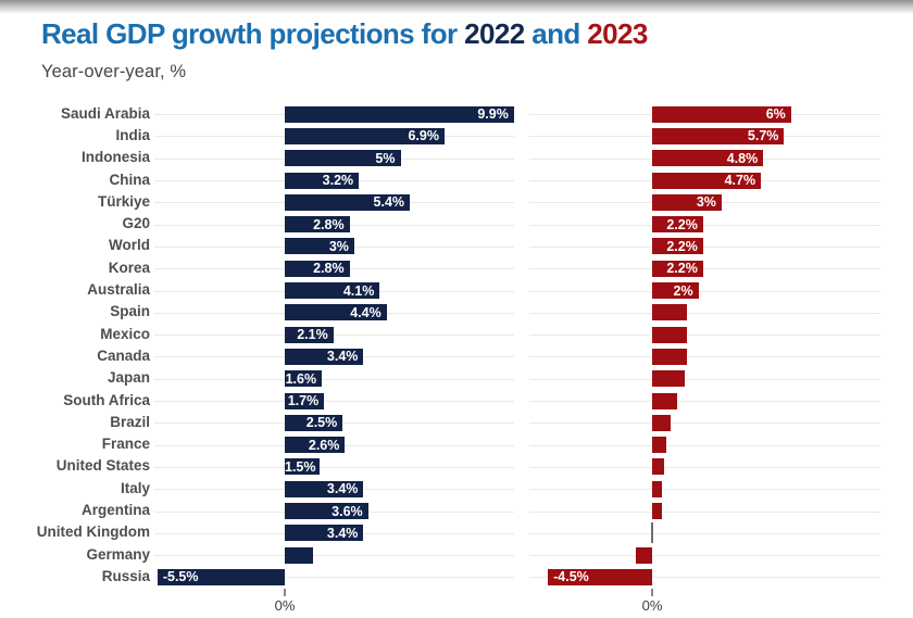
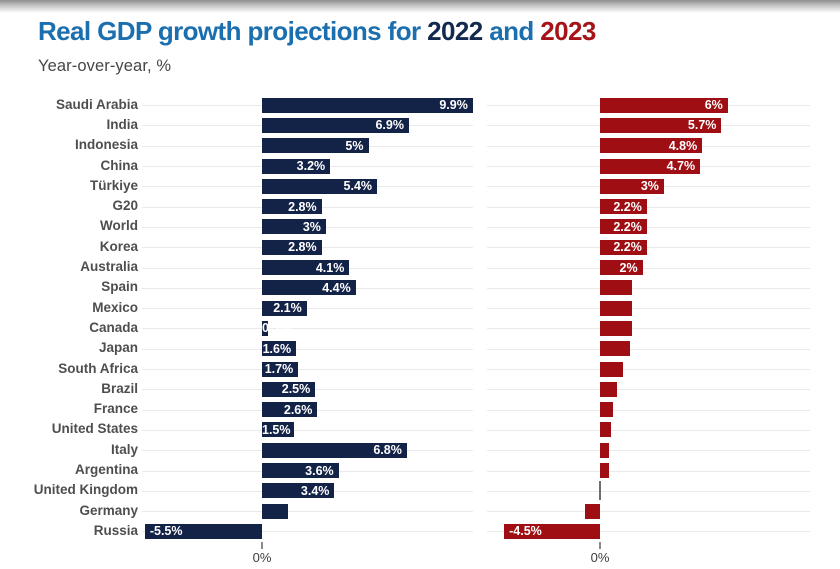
2022/Canada: 3.4% -> 0.3%
2022/Italy: 3.4% -> 6.8%
